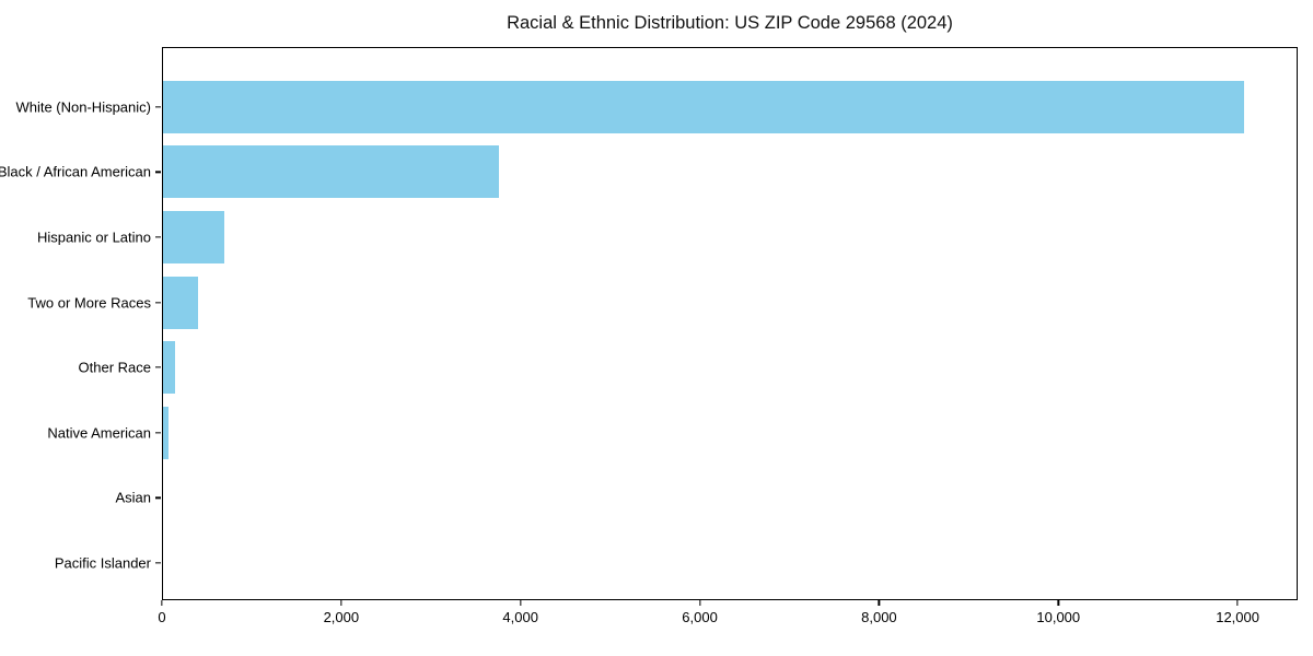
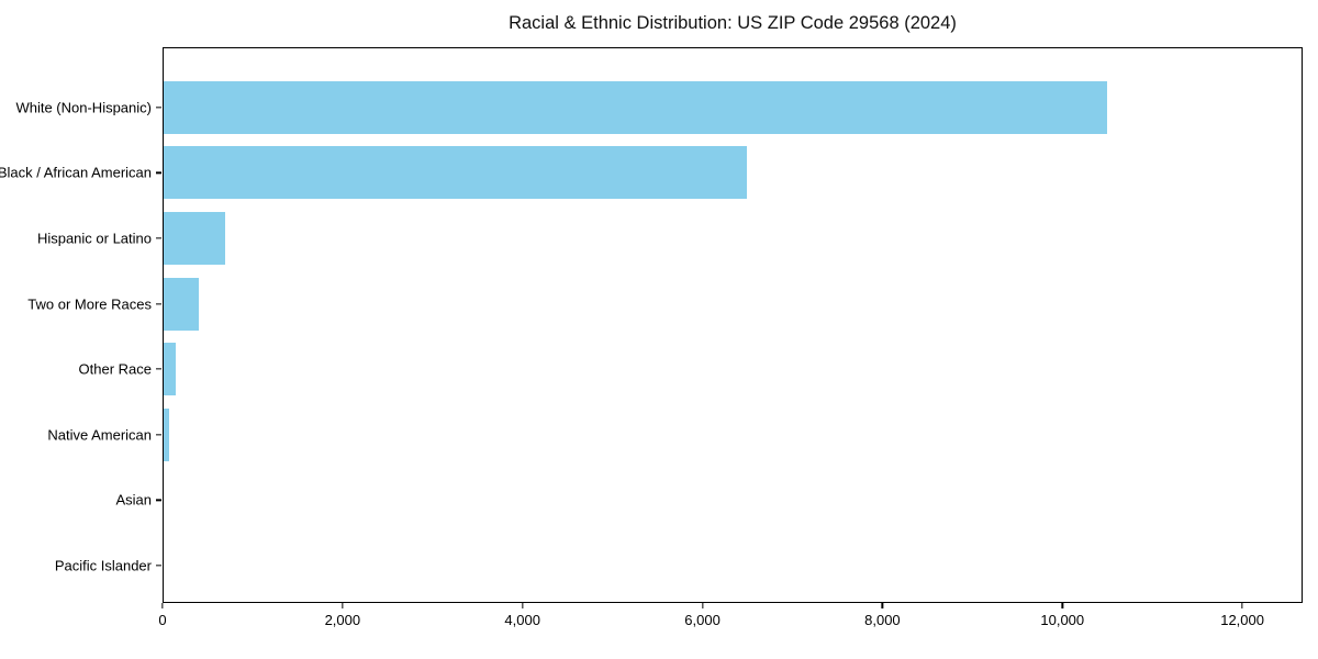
White (Non-Hispanic): 12100 -> 10500
Black / African American: 3800 -> 6500
